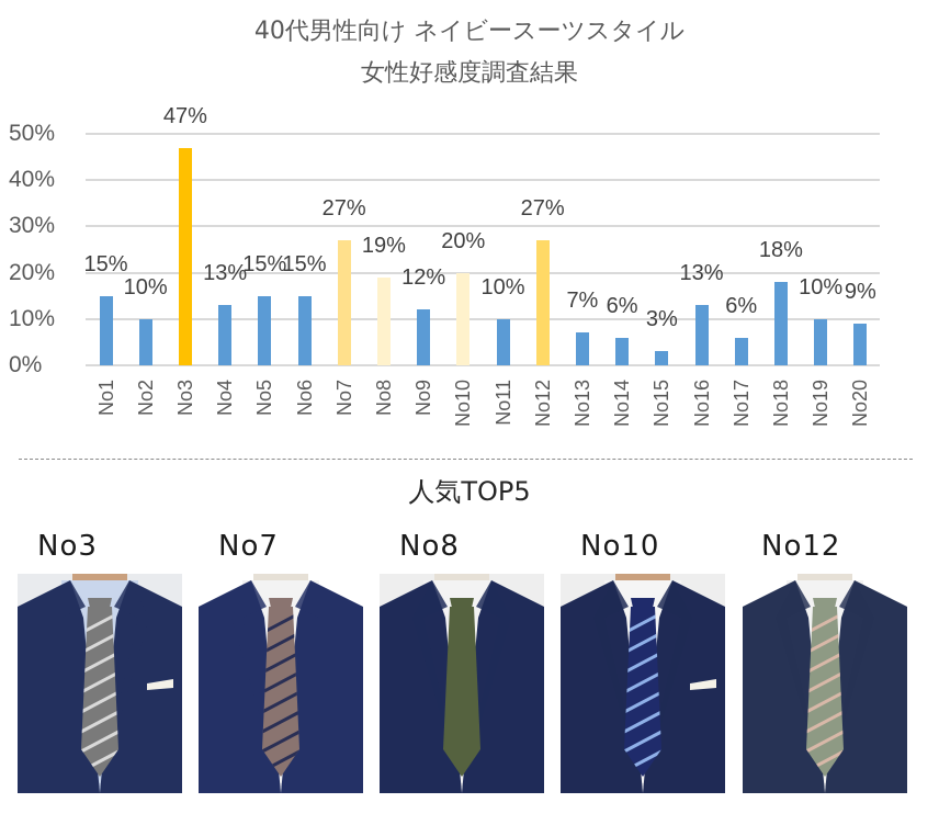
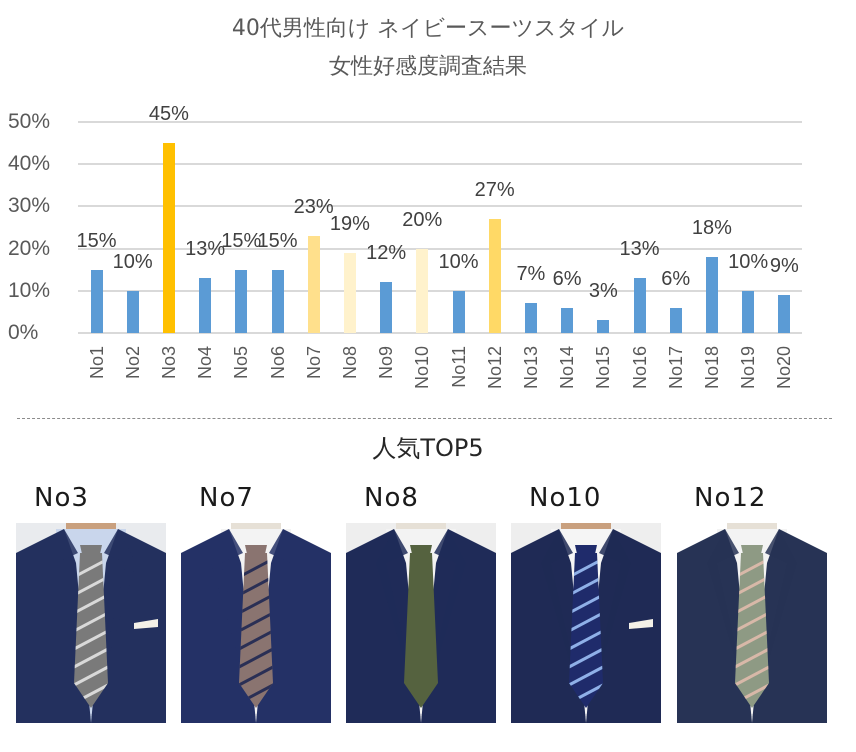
No3: 47% -> 45%
No7: 27% -> 23%
